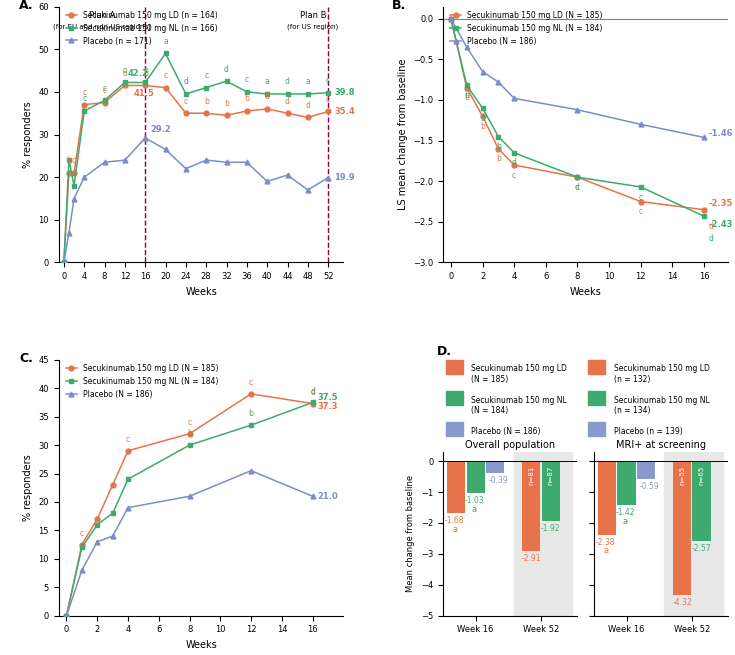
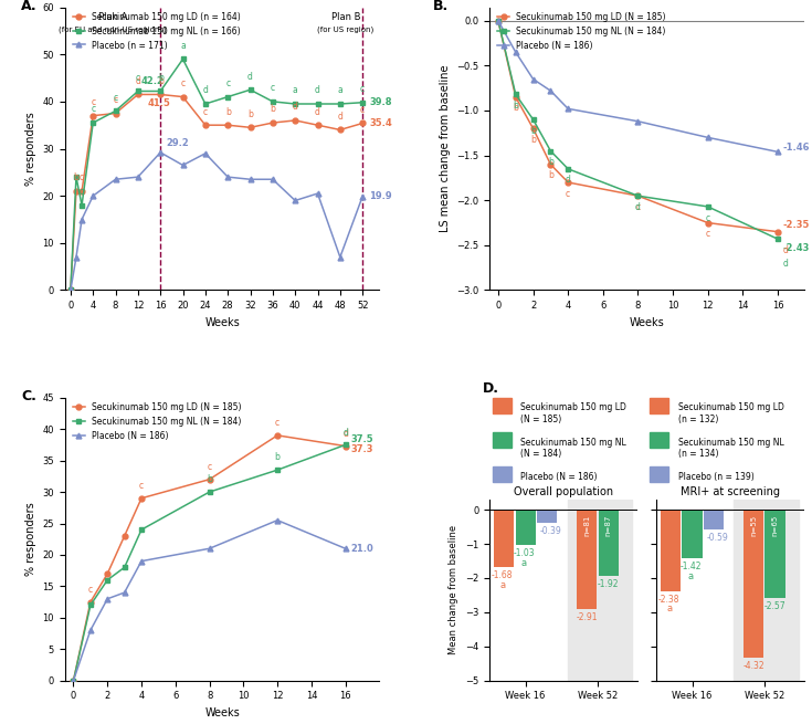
Placebo (n = 171)/24: 22.0 -> 29.0
Placebo (n = 171)/48: 17.0 -> 7.0
